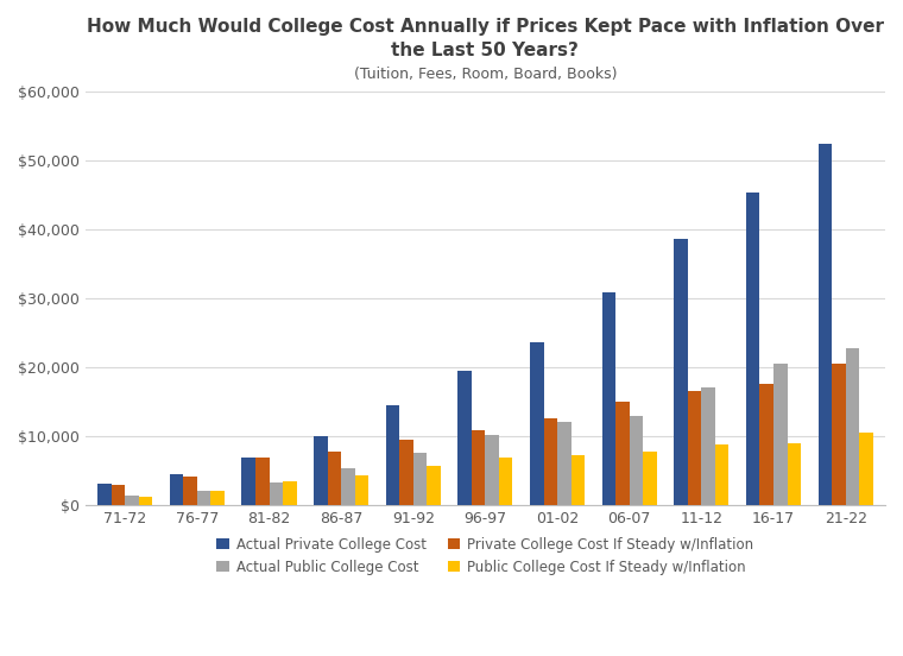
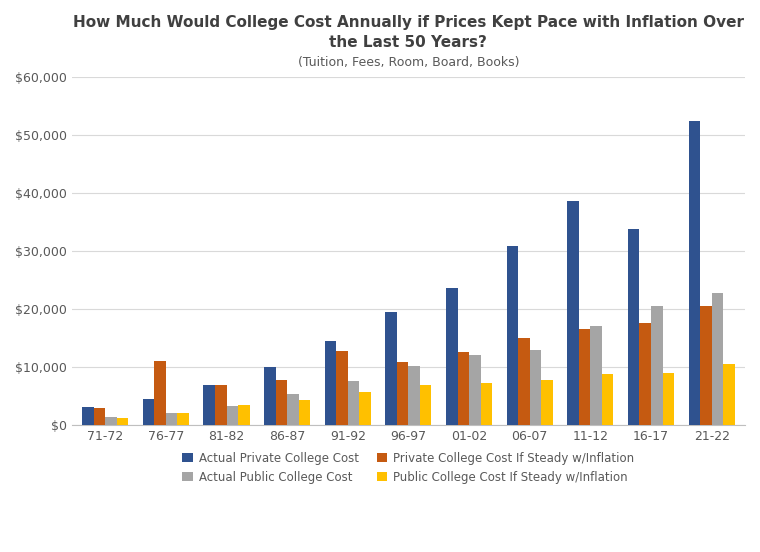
Private College Cost If Steady w/Inflation/76-77: $4,100 -> $11,000
Private College Cost If Steady w/Inflation/91-92: $9,500 -> $12,800
Actual Private College Cost/16-17: $45,400 -> $33,800
